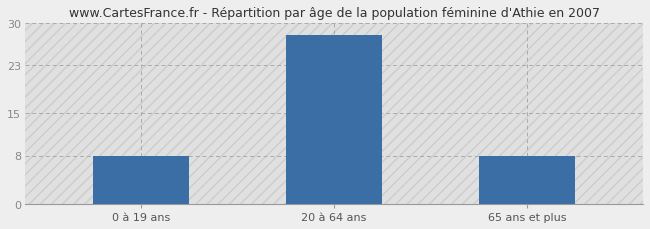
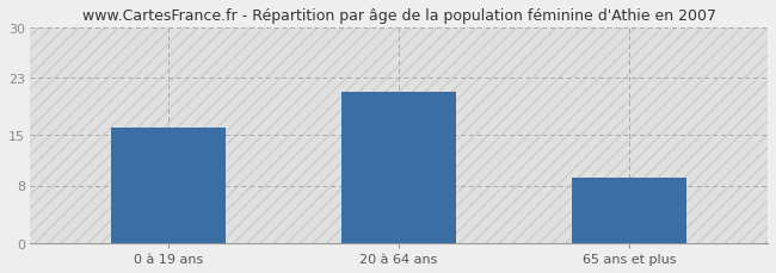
0 à 19 ans: 8 -> 16
20 à 64 ans: 28 -> 21
65 ans et plus: 8 -> 9
